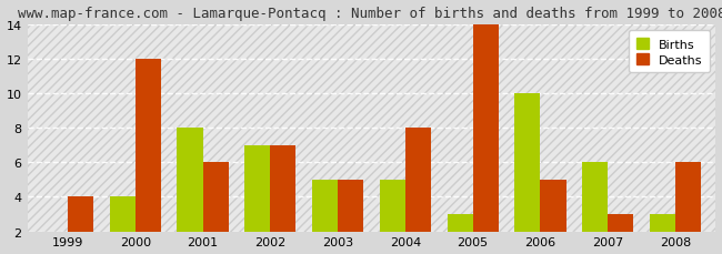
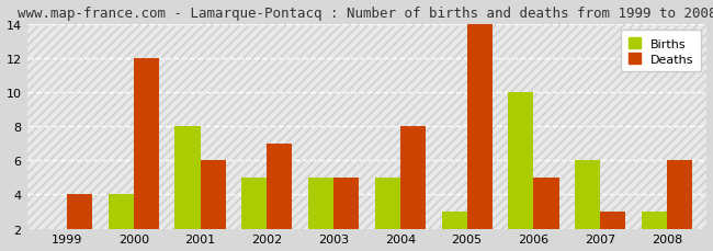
Births/2002: 7 -> 5
